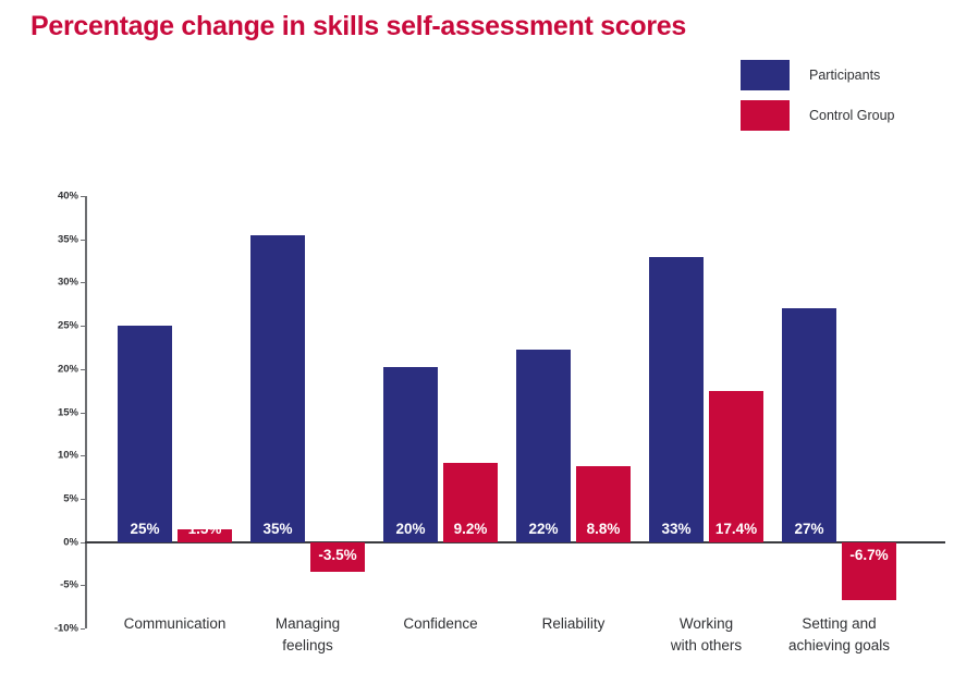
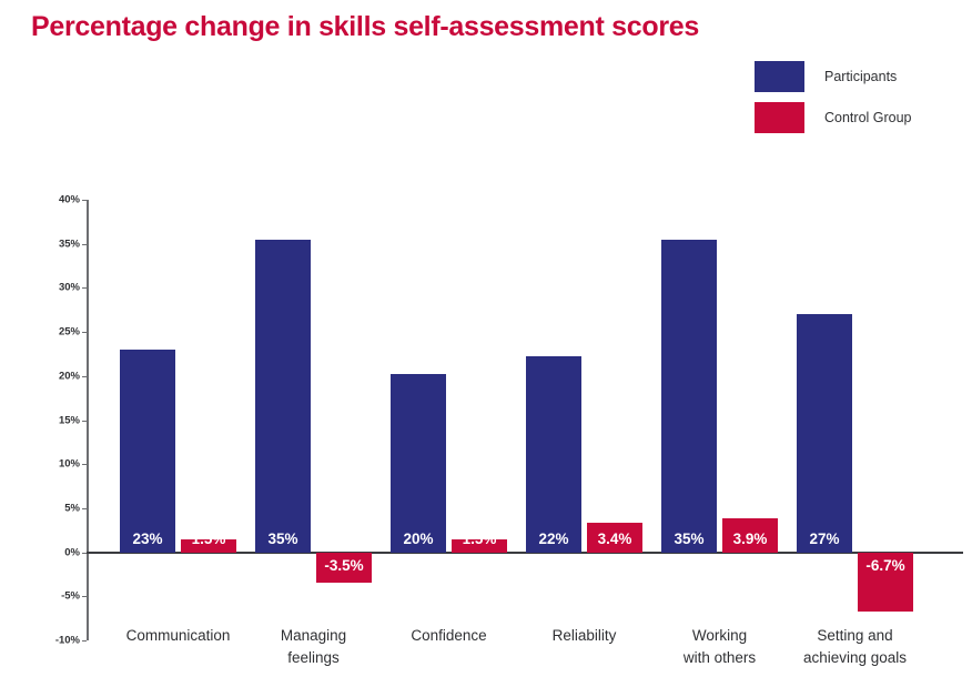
Participants/Communication: 25% -> 23%
Control Group/Confidence: 9.2% -> 1.5%
Control Group/Reliability: 8.8% -> 3.4%
Participants/Working with others: 33% -> 35%
Control Group/Working with others: 17.4% -> 3.9%
